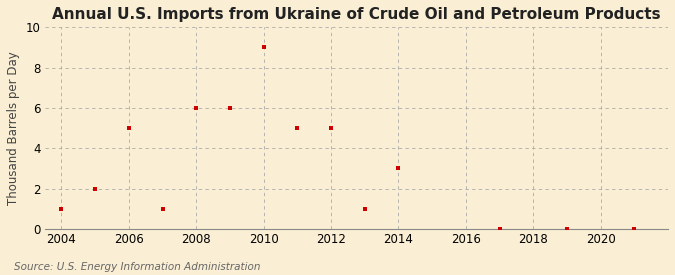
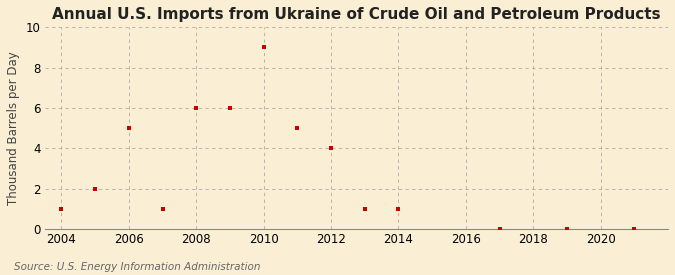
2012: 5 -> 4
2014: 3 -> 1
